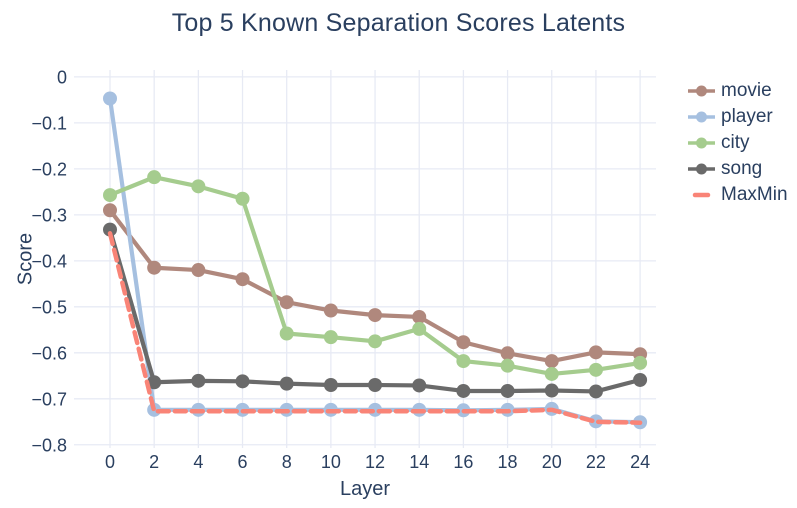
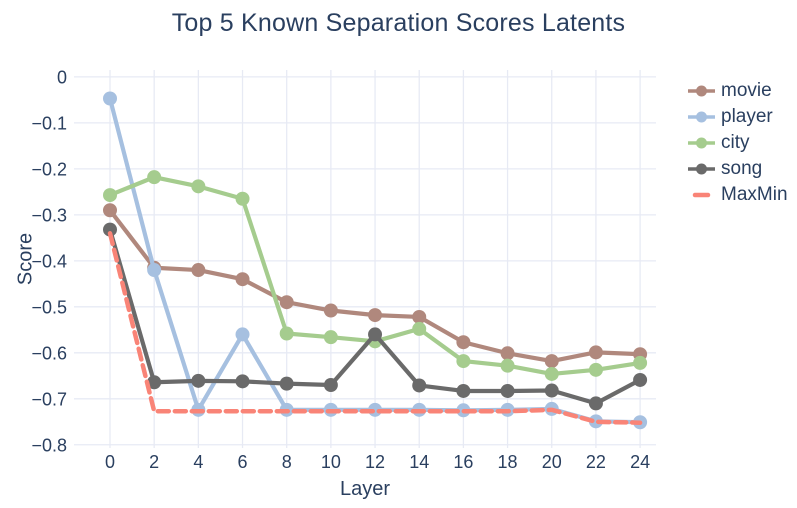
player/2: -0.72 -> -0.42
player/6: -0.72 -> -0.56
song/12: -0.67 -> -0.56
song/22: -0.68 -> -0.71
